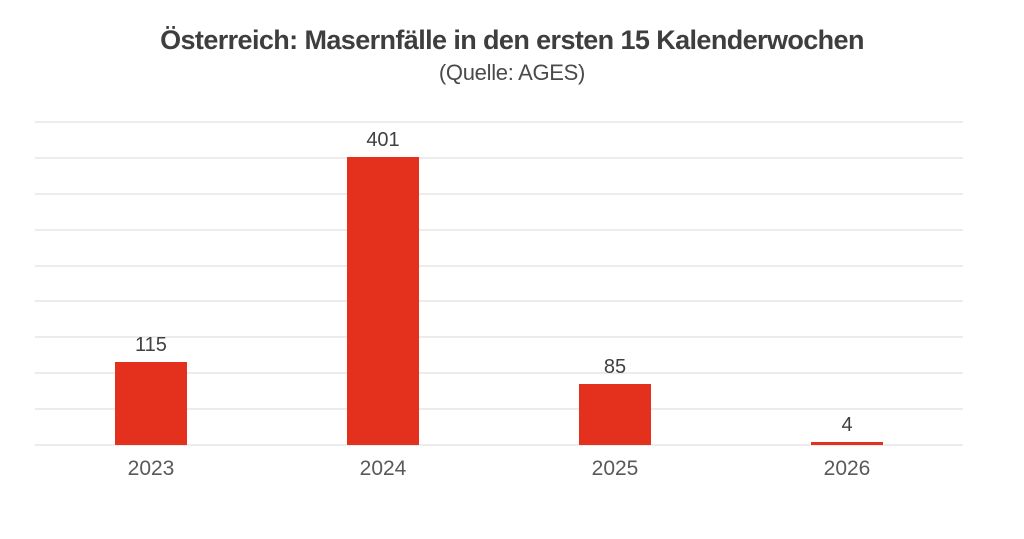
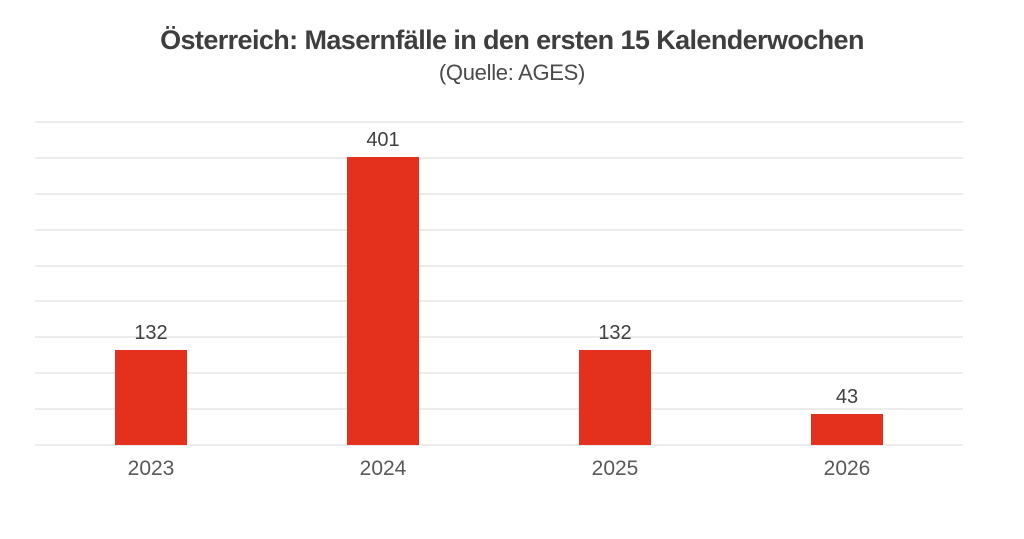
2023: 115 -> 132
2025: 85 -> 132
2026: 4 -> 43
